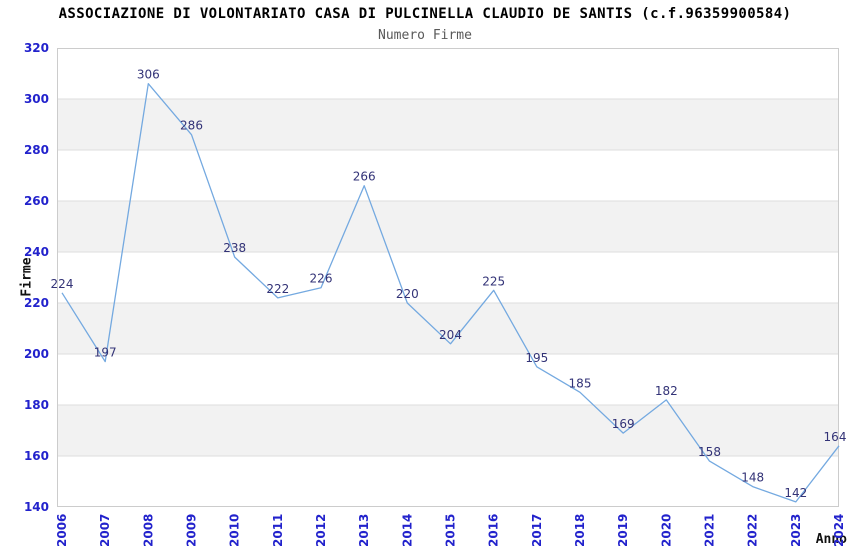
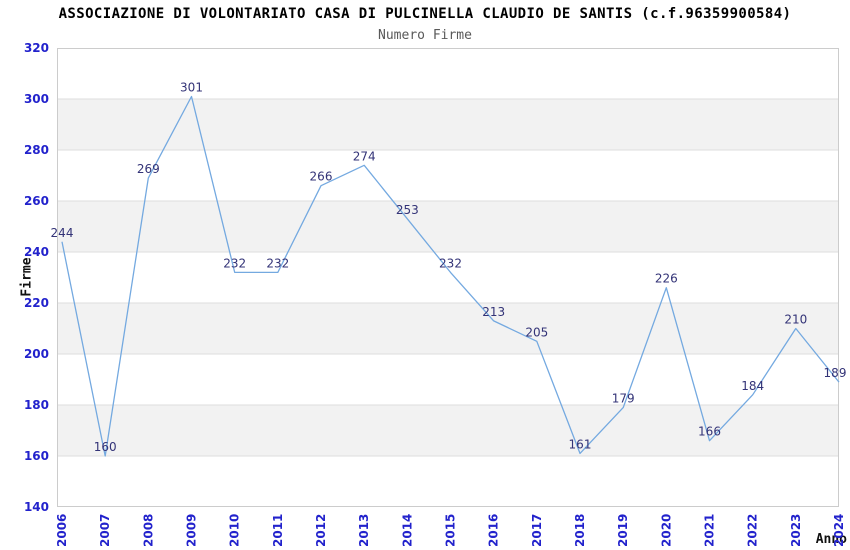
2006: 224 -> 244
2007: 197 -> 160
2008: 306 -> 269
2009: 286 -> 301
2010: 238 -> 232
2011: 222 -> 232
2012: 226 -> 266
2013: 266 -> 274
2014: 220 -> 253
2015: 204 -> 232
2016: 225 -> 213
2017: 195 -> 205
2018: 185 -> 161
2019: 169 -> 179
2020: 182 -> 226
2021: 158 -> 166
2022: 148 -> 184
2023: 142 -> 210
2024: 164 -> 189
